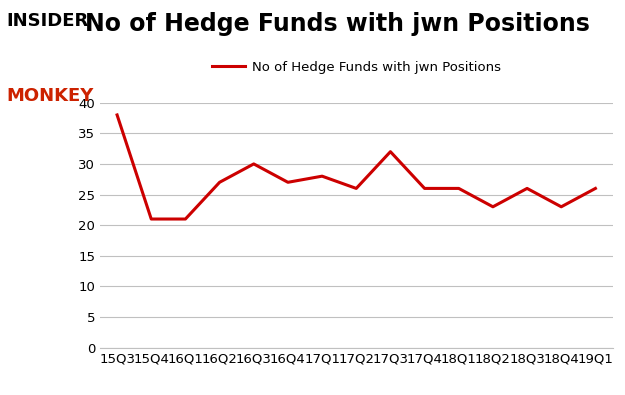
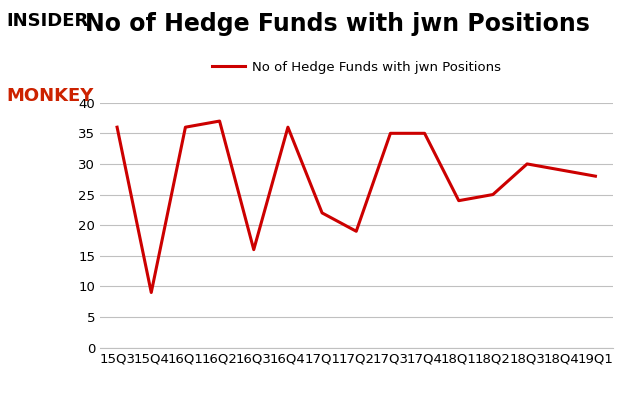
15Q3: 38 -> 36
15Q4: 21 -> 9
16Q1: 21 -> 36
16Q2: 27 -> 37
16Q3: 30 -> 16
16Q4: 27 -> 36
17Q1: 28 -> 22
17Q2: 26 -> 19
17Q3: 32 -> 35
17Q4: 26 -> 35
18Q1: 26 -> 24
18Q2: 23 -> 25
18Q3: 26 -> 30
18Q4: 23 -> 29
19Q1: 26 -> 28
